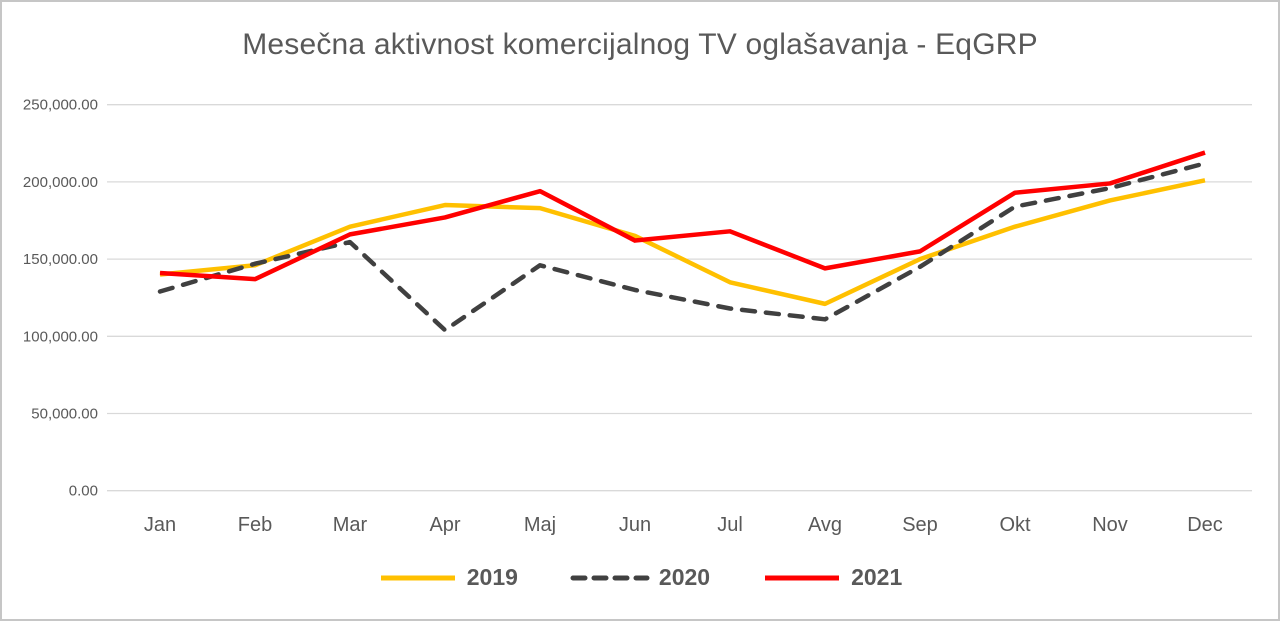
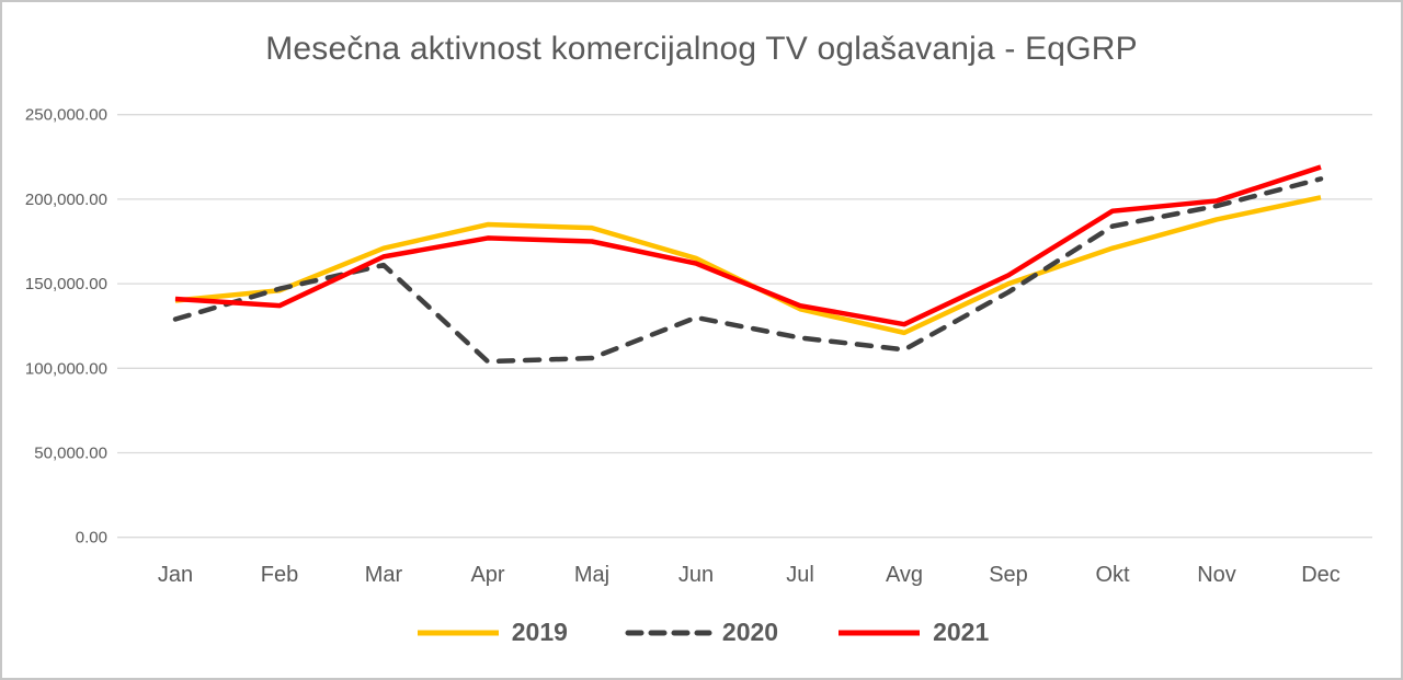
2020/Maj: 146000 -> 106000
2021/Maj: 194000 -> 175000
2021/Jul: 168000 -> 137000
2021/Avg: 144000 -> 126000
